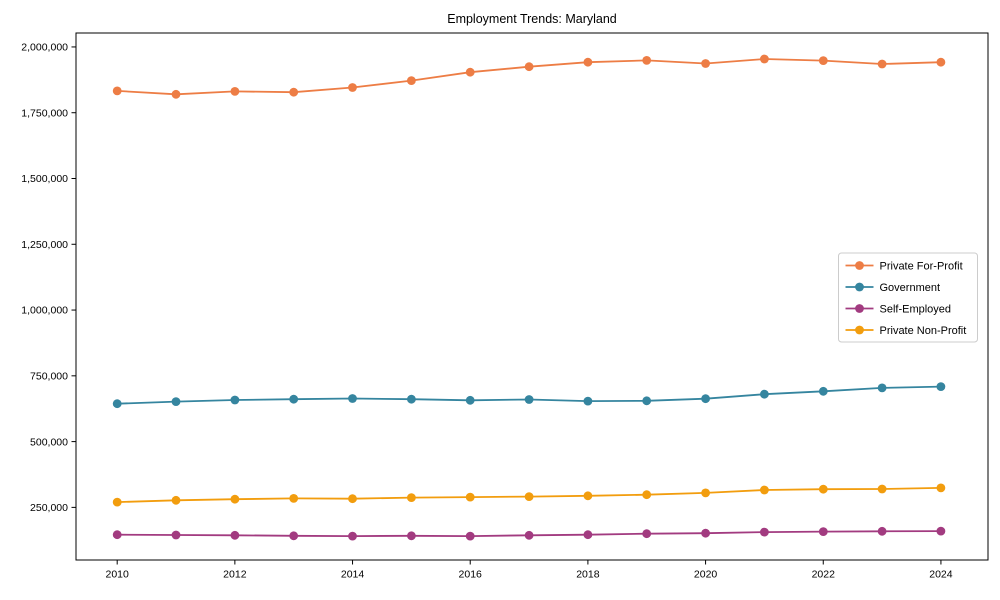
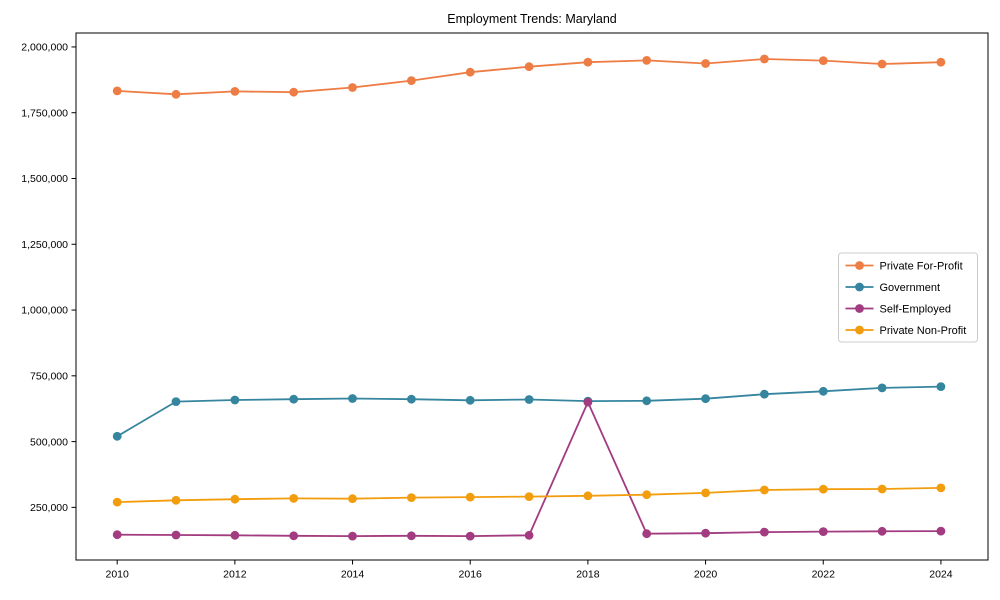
Government/2010: 640000 -> 520000
Self-Employed/2018: 150000 -> 650000
